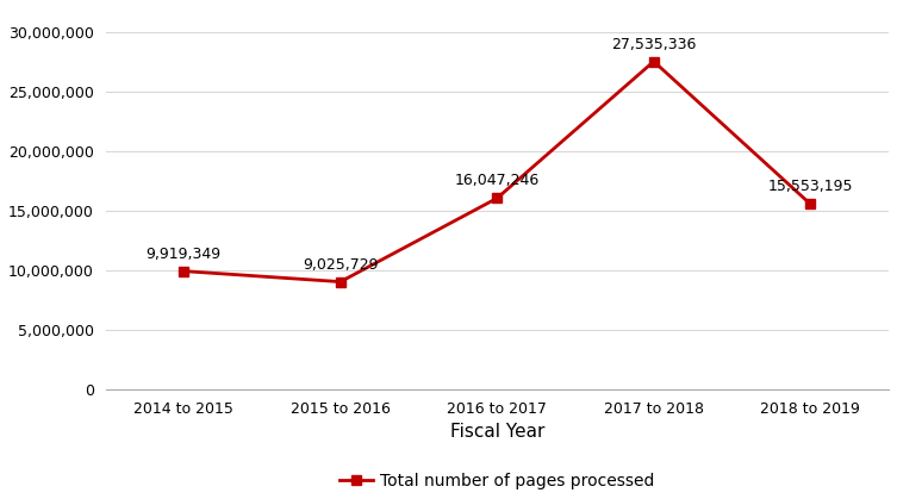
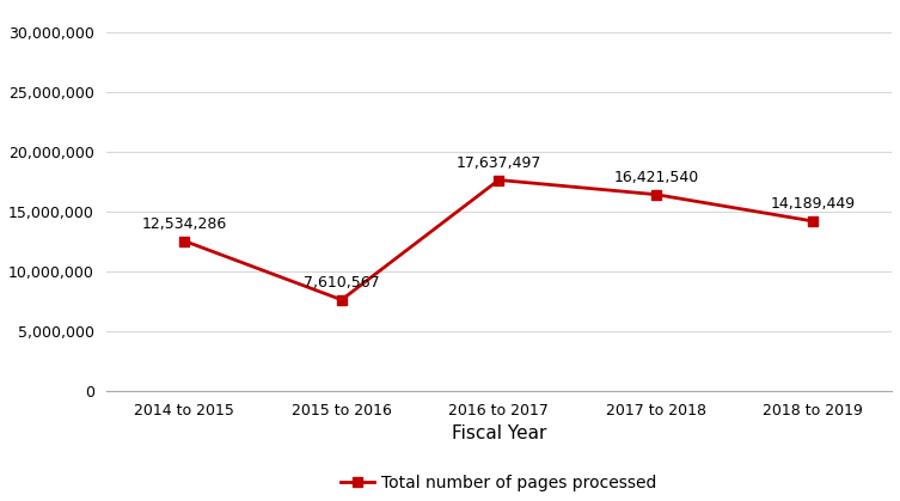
2014 to 2015: 9,919,349 -> 12,534,286
2015 to 2016: 9,025,729 -> 7,610,567
2016 to 2017: 16,047,246 -> 17,637,497
2017 to 2018: 27,535,336 -> 16,421,540
2018 to 2019: 15,553,195 -> 14,189,449
